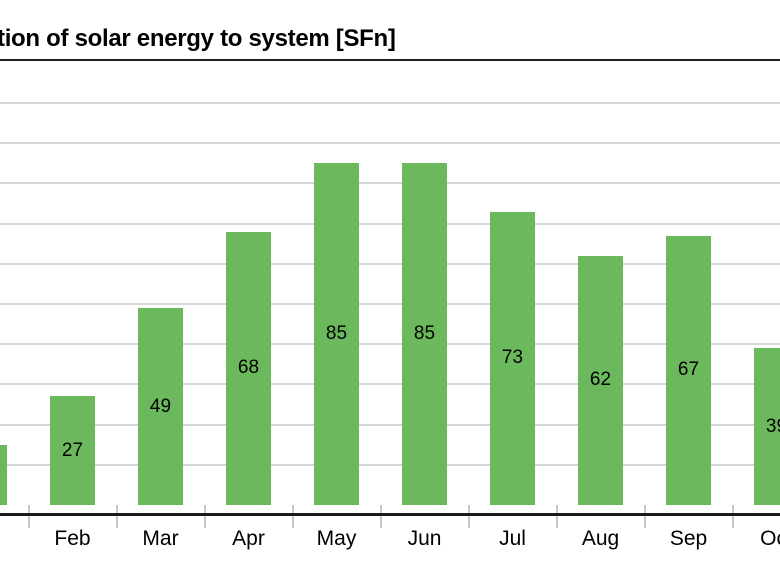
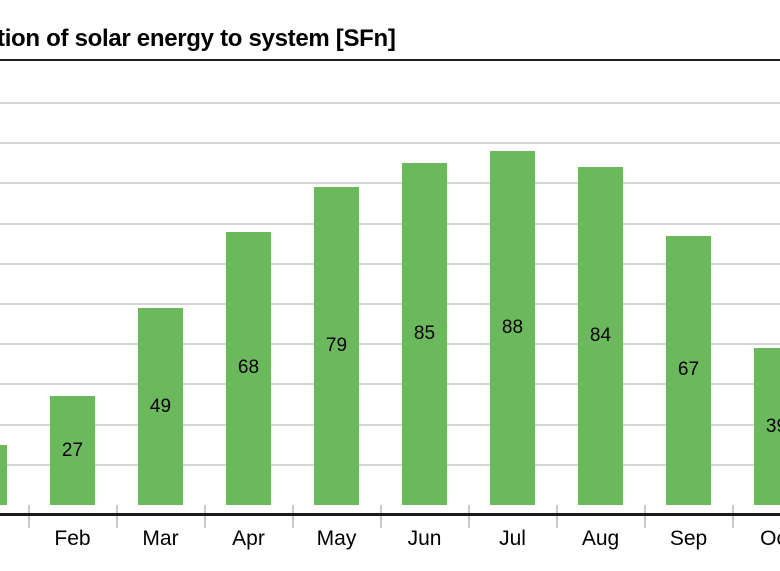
May: 85 -> 79
Jul: 73 -> 88
Aug: 62 -> 84
